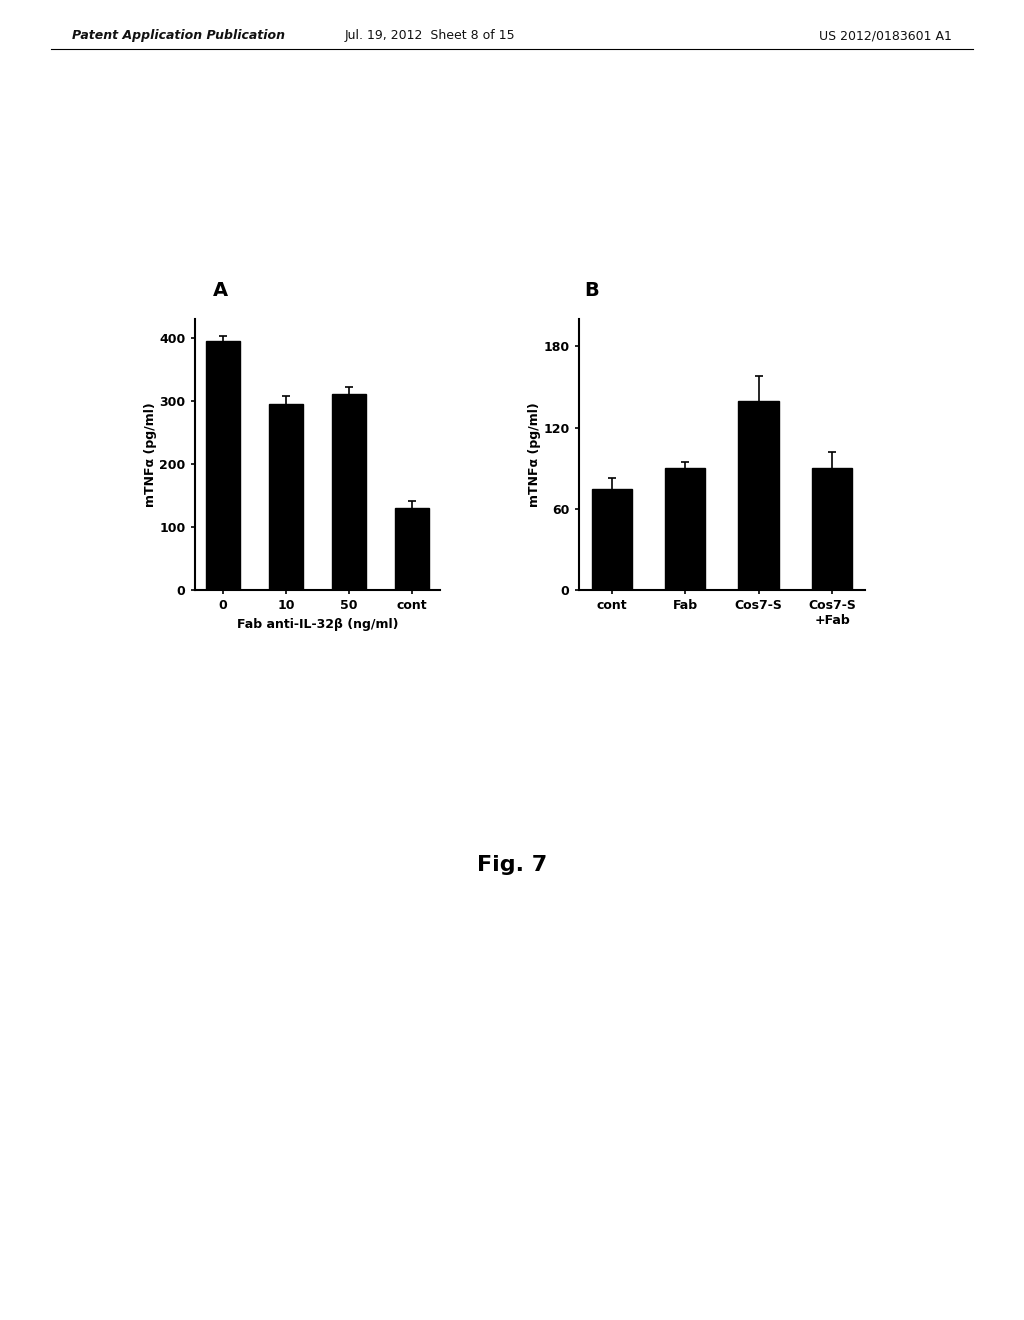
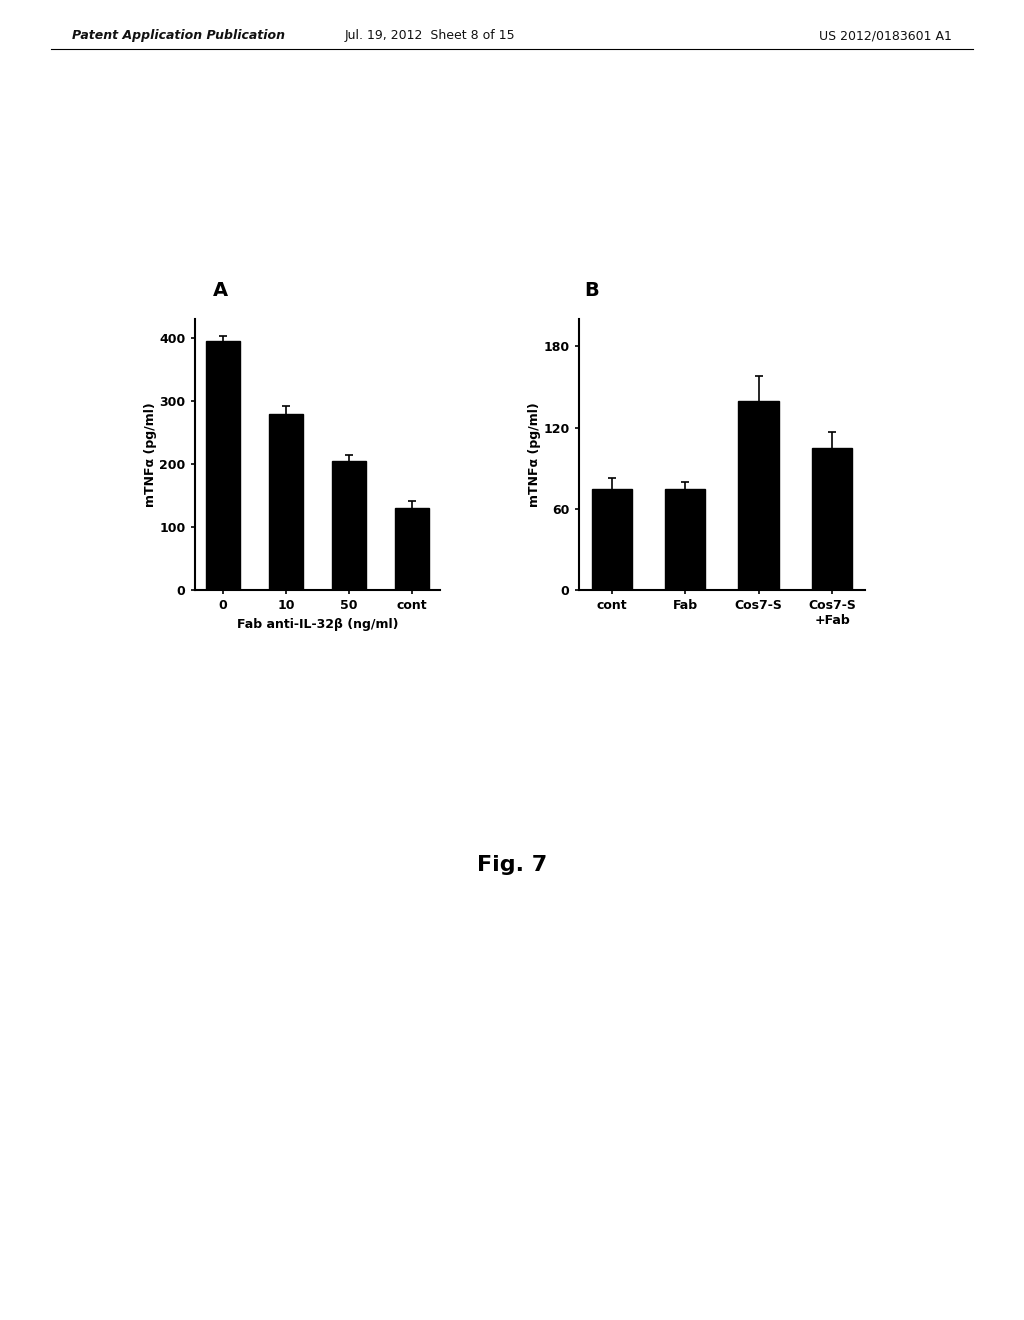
10: 296 -> 280
50: 312 -> 205
Fab: 90 -> 75
Cos7-S +Fab: 90 -> 105
